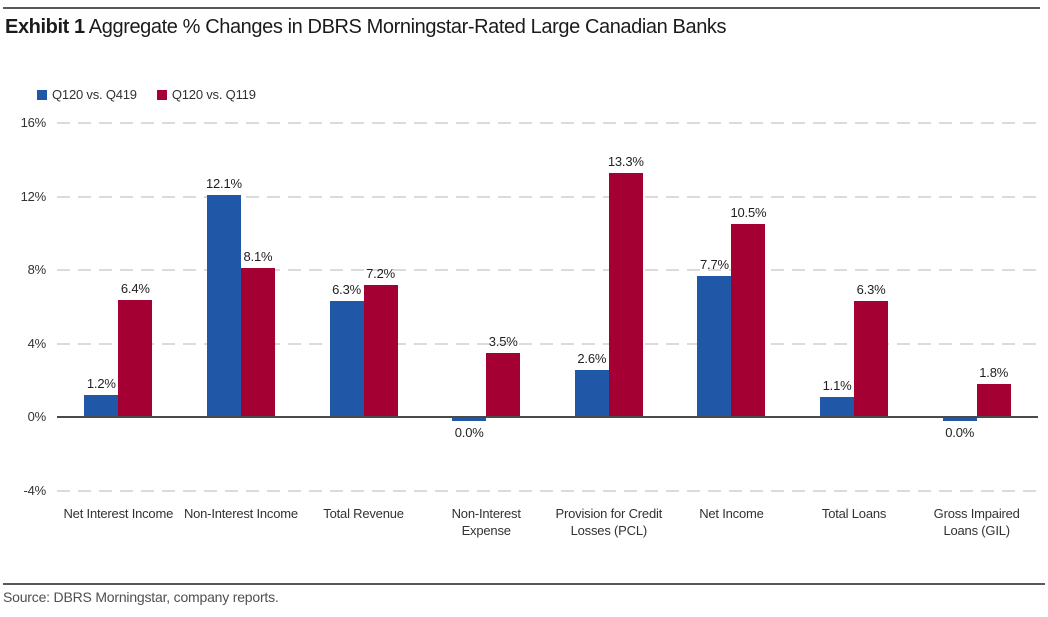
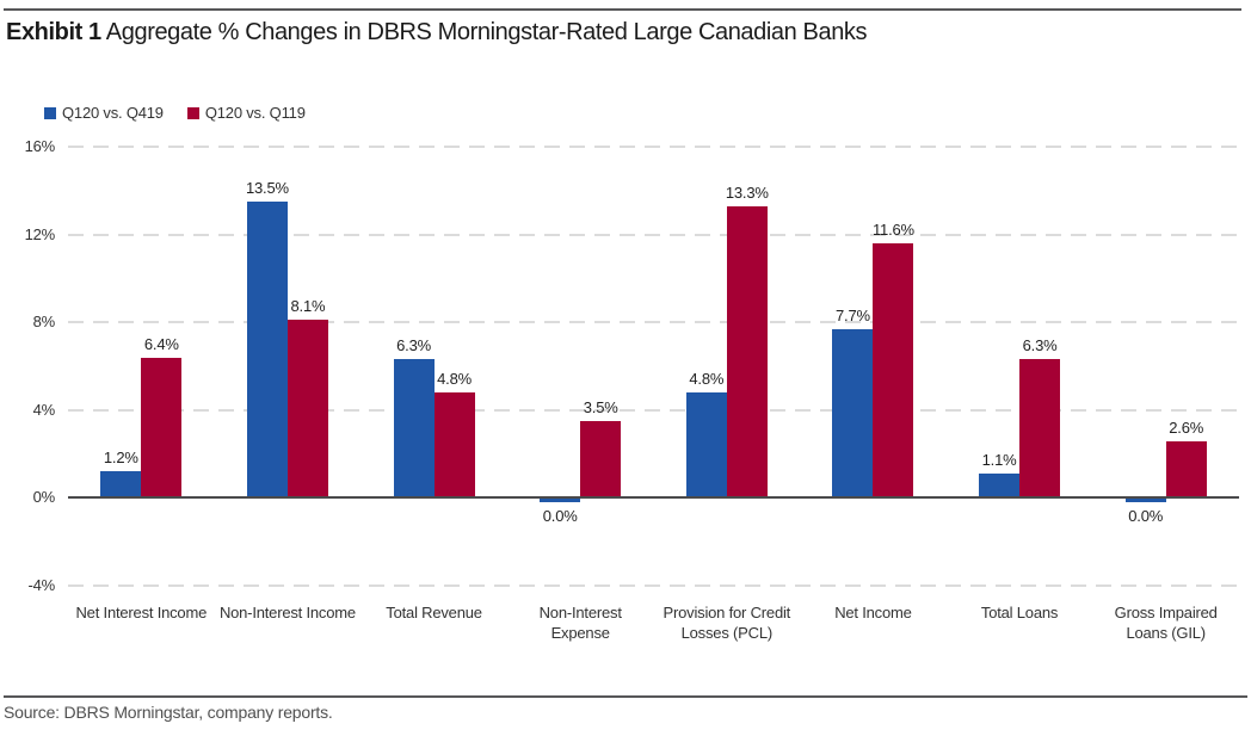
Q120 vs. Q419/Non-Interest Income: 12.1% -> 13.5%
Q120 vs. Q119/Total Revenue: 7.2% -> 4.8%
Q120 vs. Q419/Provision for Credit Losses (PCL): 2.6% -> 4.8%
Q120 vs. Q119/Net Income: 10.5% -> 11.6%
Q120 vs. Q119/Gross Impaired Loans (GIL): 1.8% -> 2.6%
